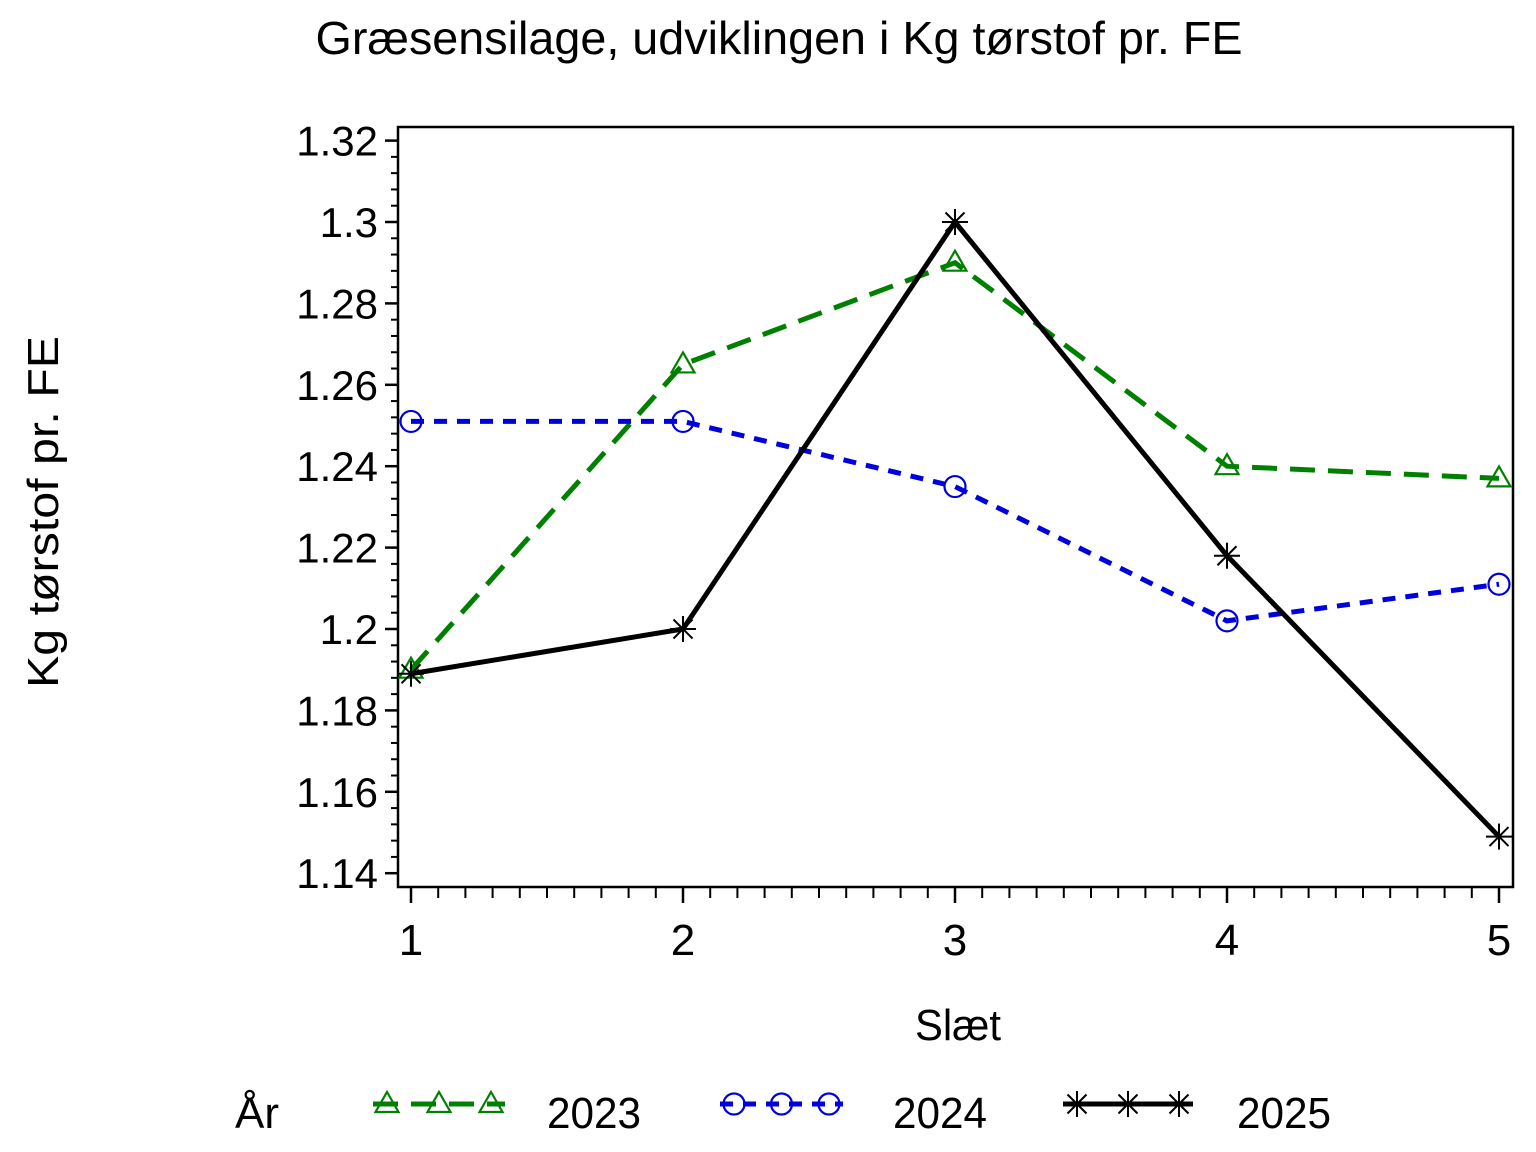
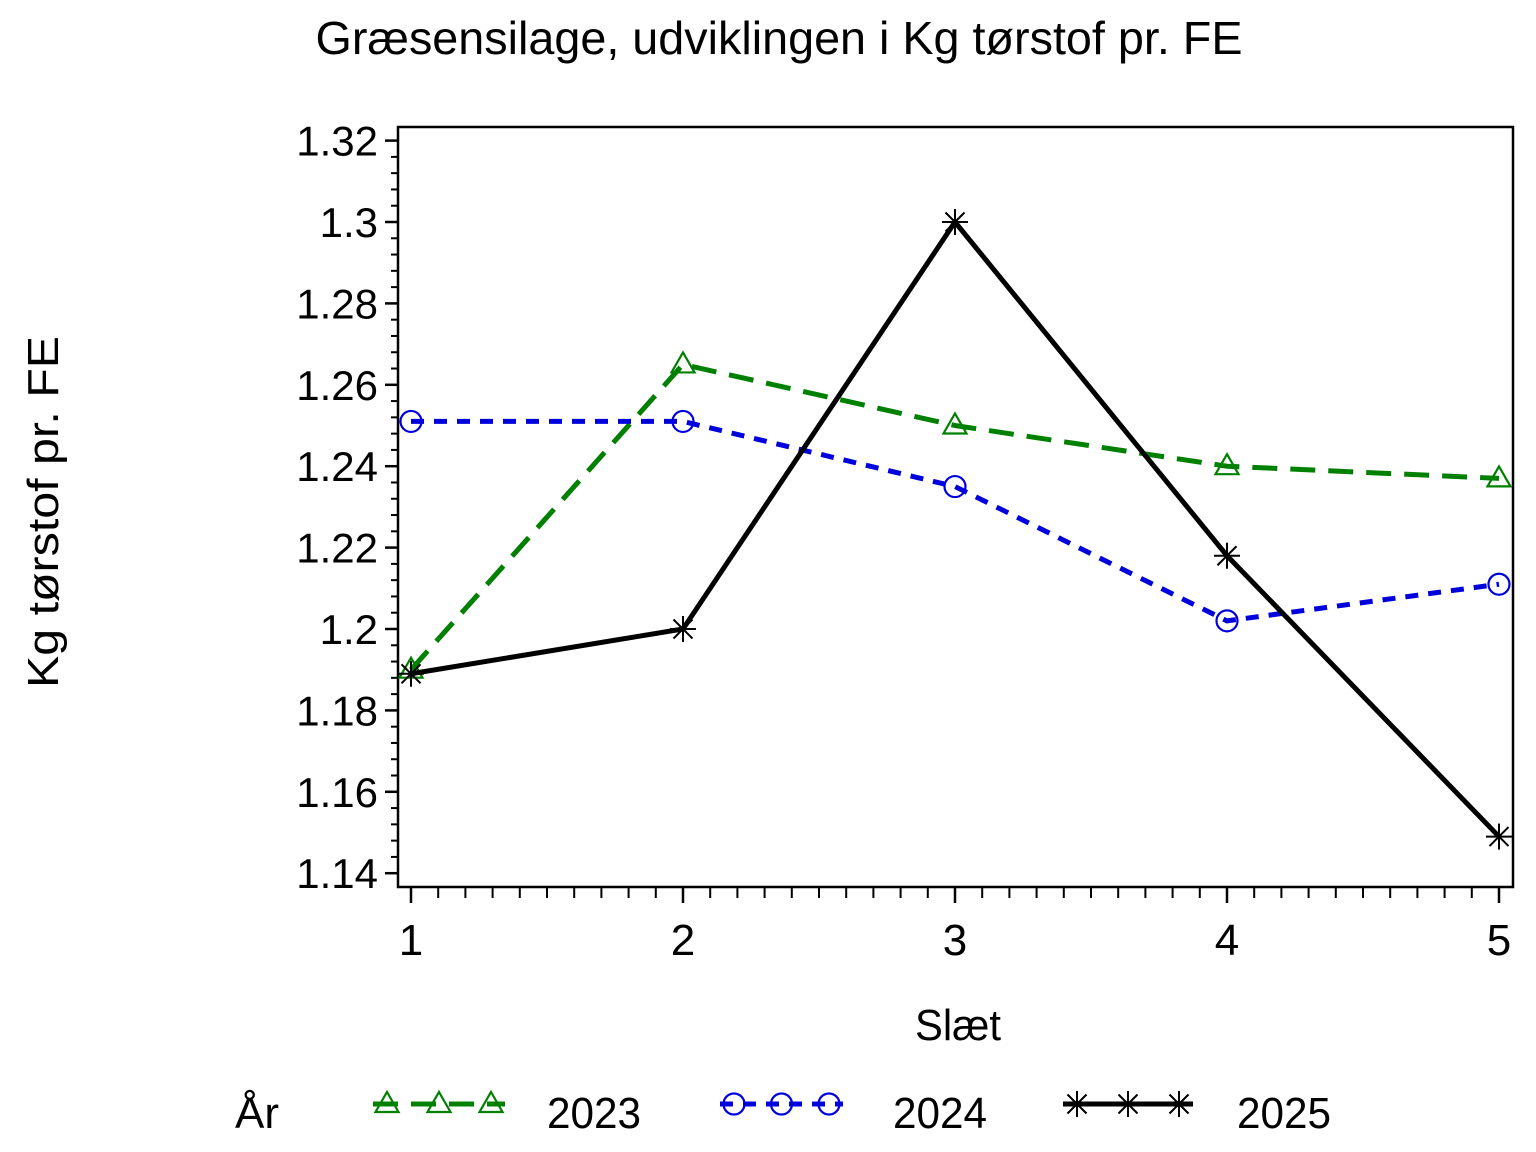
2023/3: 1.290 -> 1.250
